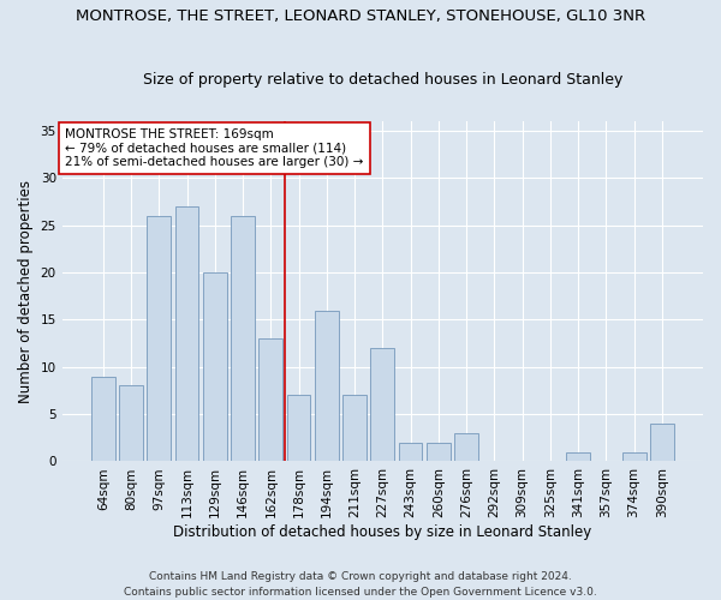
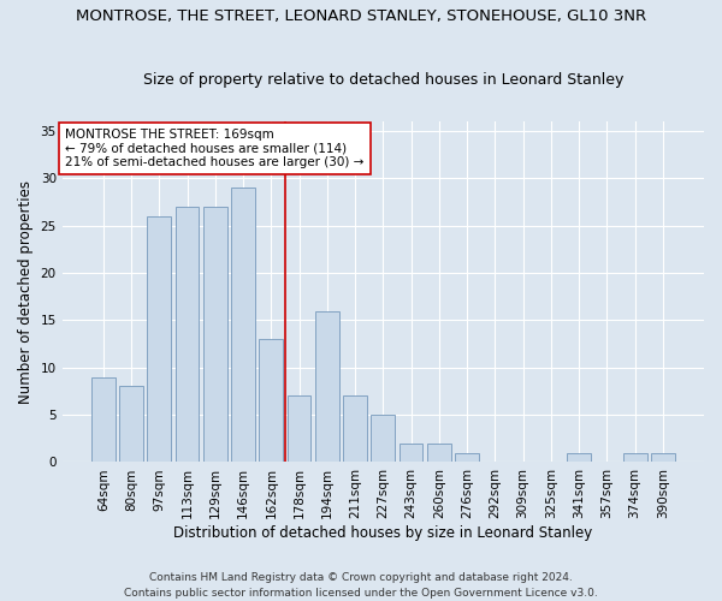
129sqm: 20 -> 27
146sqm: 26 -> 29
227sqm: 12 -> 5
276sqm: 3 -> 1
390sqm: 4 -> 1
